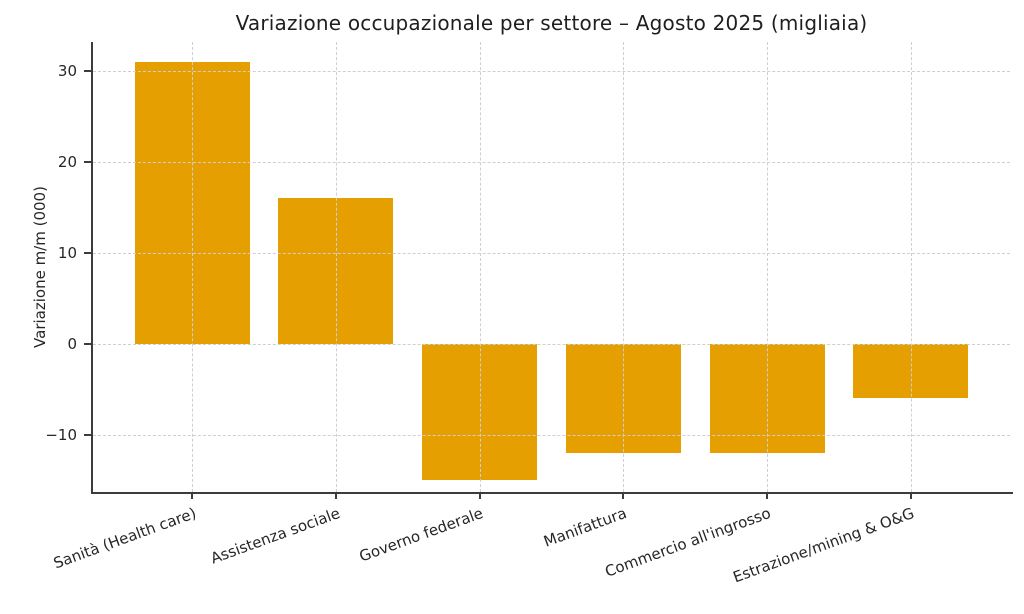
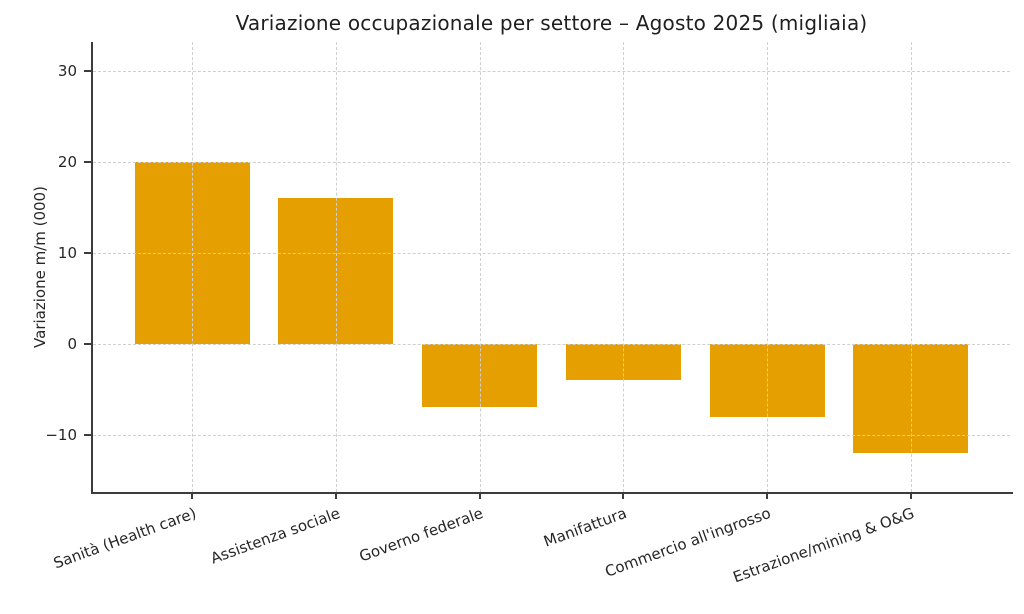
Sanità (Health care): 31 -> 20
Governo federale: -15 -> -7
Manifattura: -12 -> -4
Commercio all'ingrosso: -12 -> -8
Estrazione/mining & O&G: -6 -> -12
